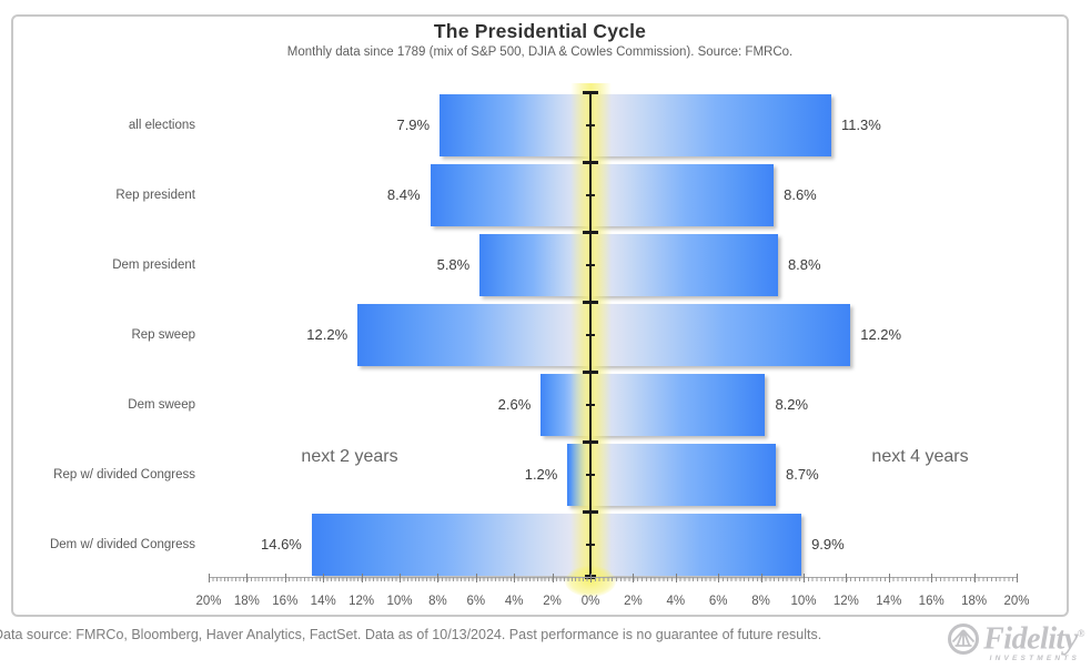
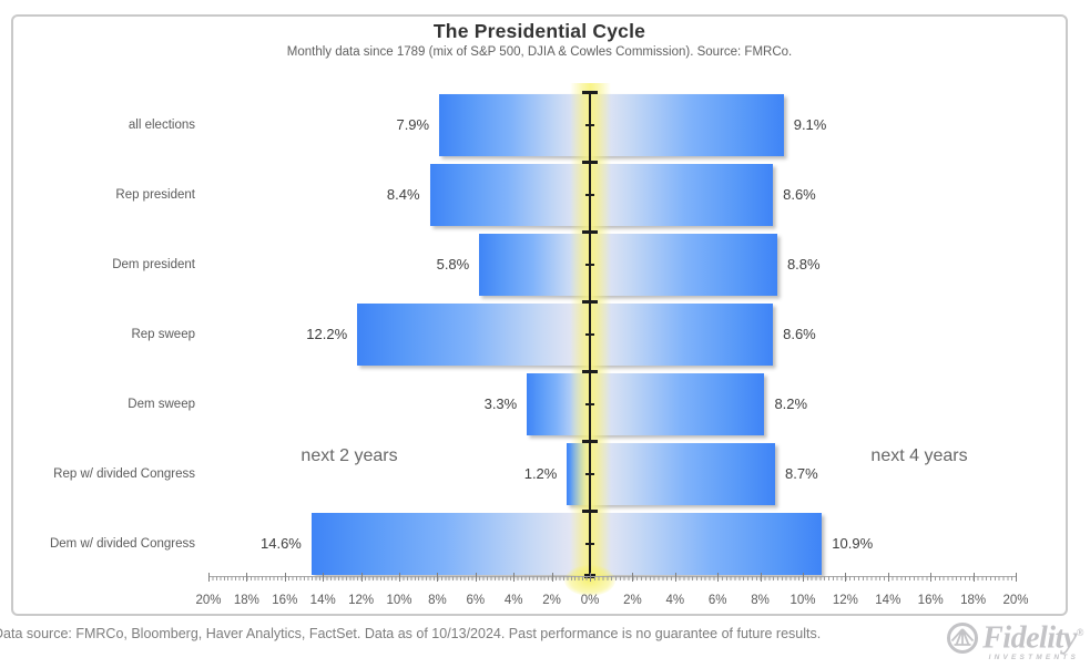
next 4 years/all elections: 11.3% -> 9.1%
next 4 years/Rep sweep: 12.2% -> 8.6%
next 2 years/Dem sweep: 2.6% -> 3.3%
next 4 years/Dem w/ divided Congress: 9.9% -> 10.9%
